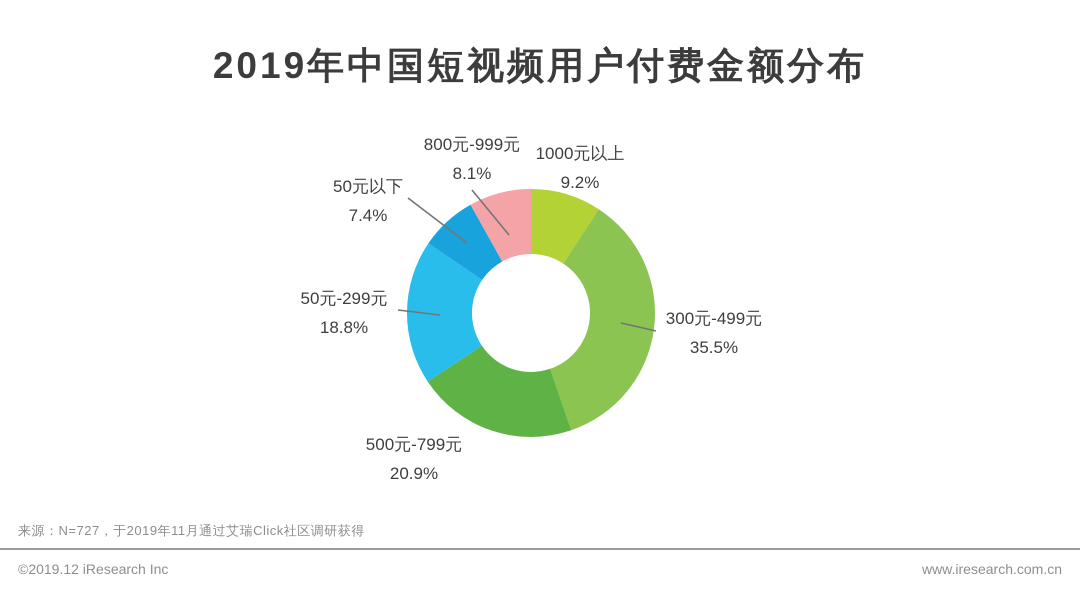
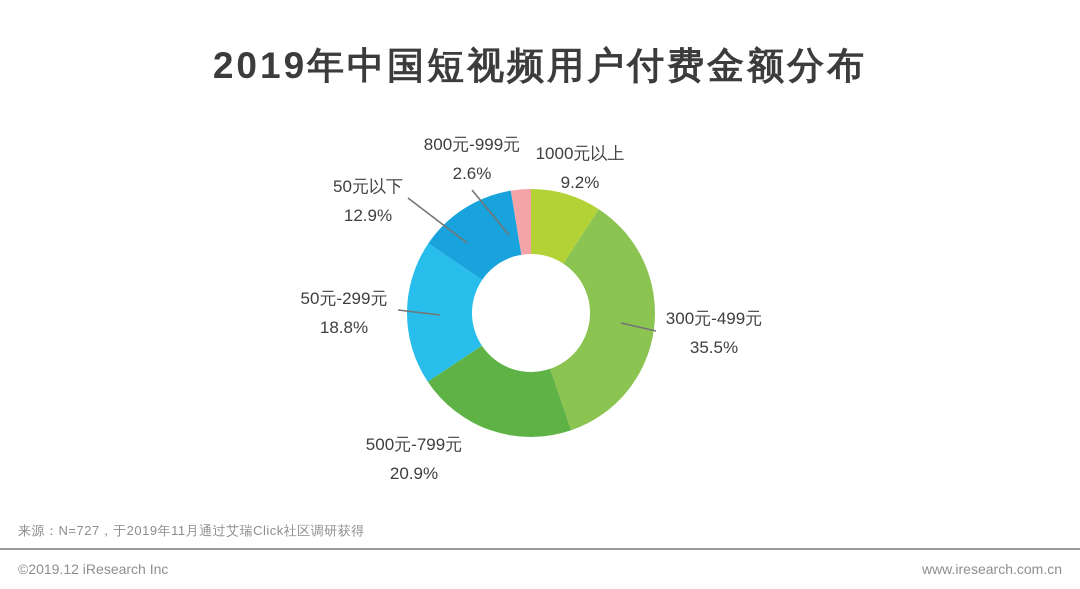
50元以下: 7.4% -> 12.9%
800元-999元: 8.1% -> 2.6%
